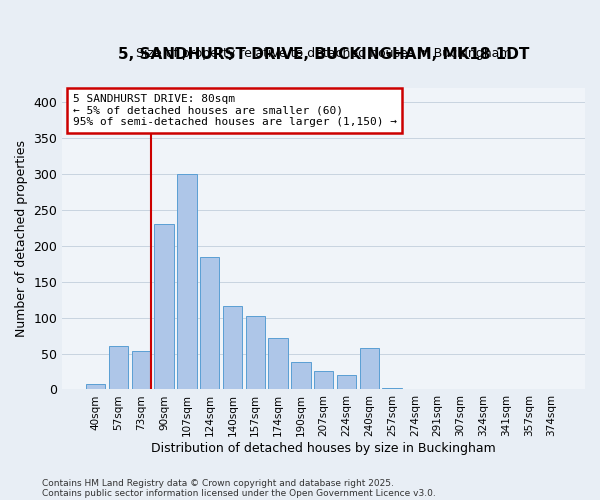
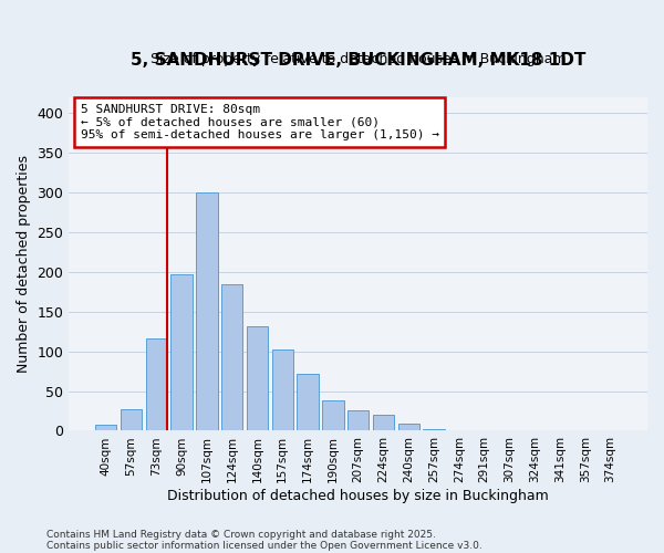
57sqm: 60 -> 27
73sqm: 54 -> 116
90sqm: 230 -> 197
140sqm: 116 -> 131
240sqm: 58 -> 9
